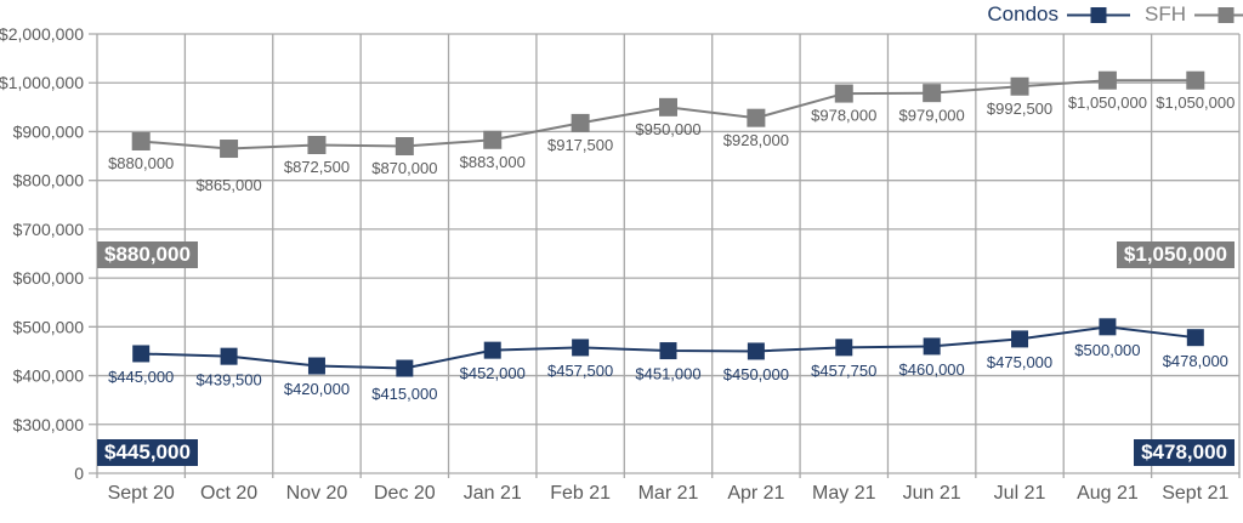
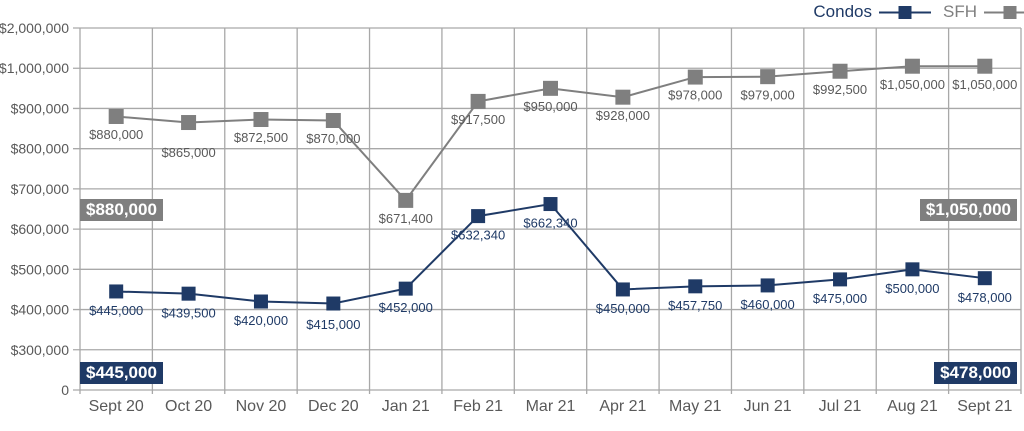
SFH/Jan 21: $883,000 -> $671,400
Condos/Feb 21: $457,500 -> $632,340
Condos/Mar 21: $451,000 -> $662,340
